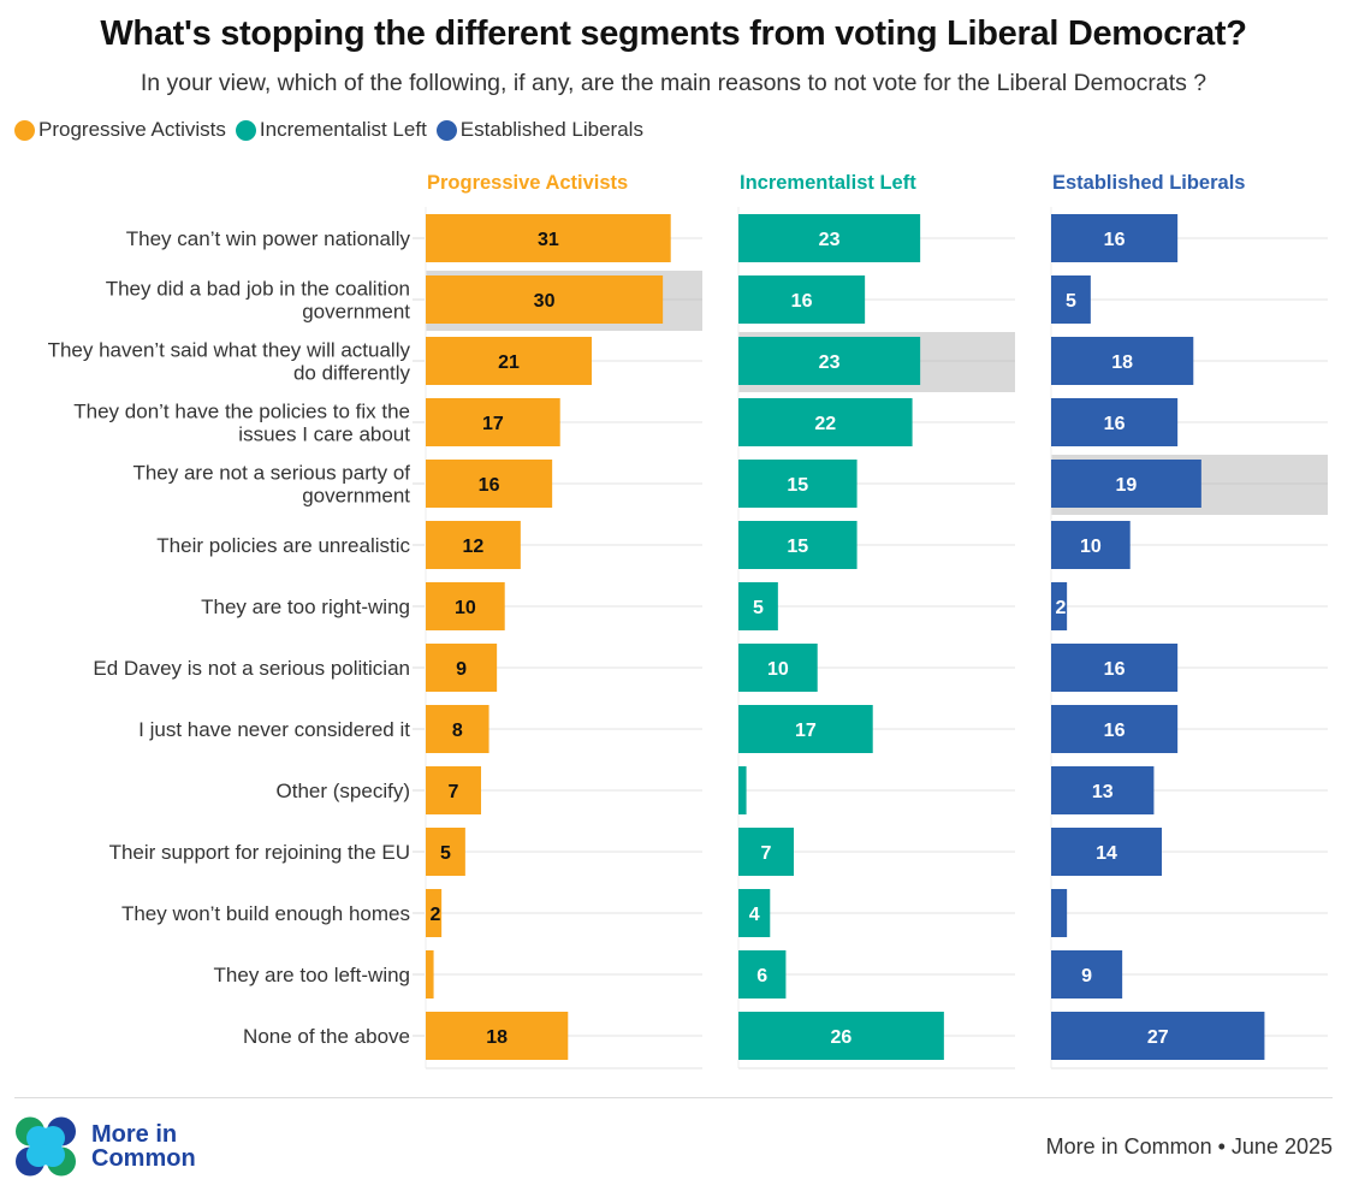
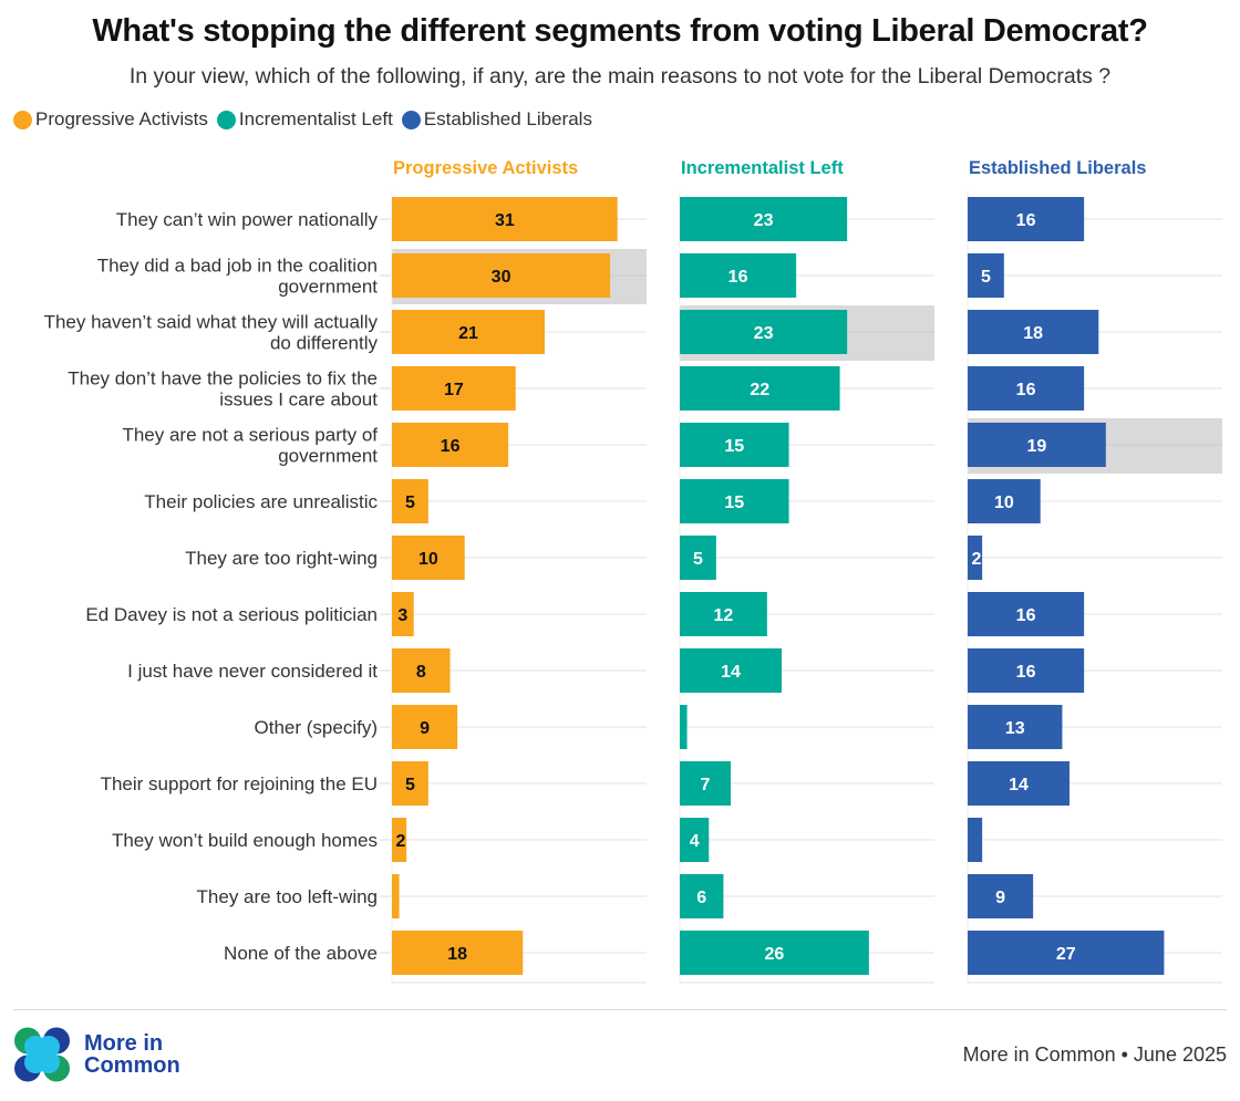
Progressive Activists/Their policies are unrealistic: 12 -> 5
Progressive Activists/Ed Davey is not a serious politician: 9 -> 3
Incrementalist Left/Ed Davey is not a serious politician: 10 -> 12
Incrementalist Left/I just have never considered it: 17 -> 14
Progressive Activists/Other (specify): 7 -> 9
